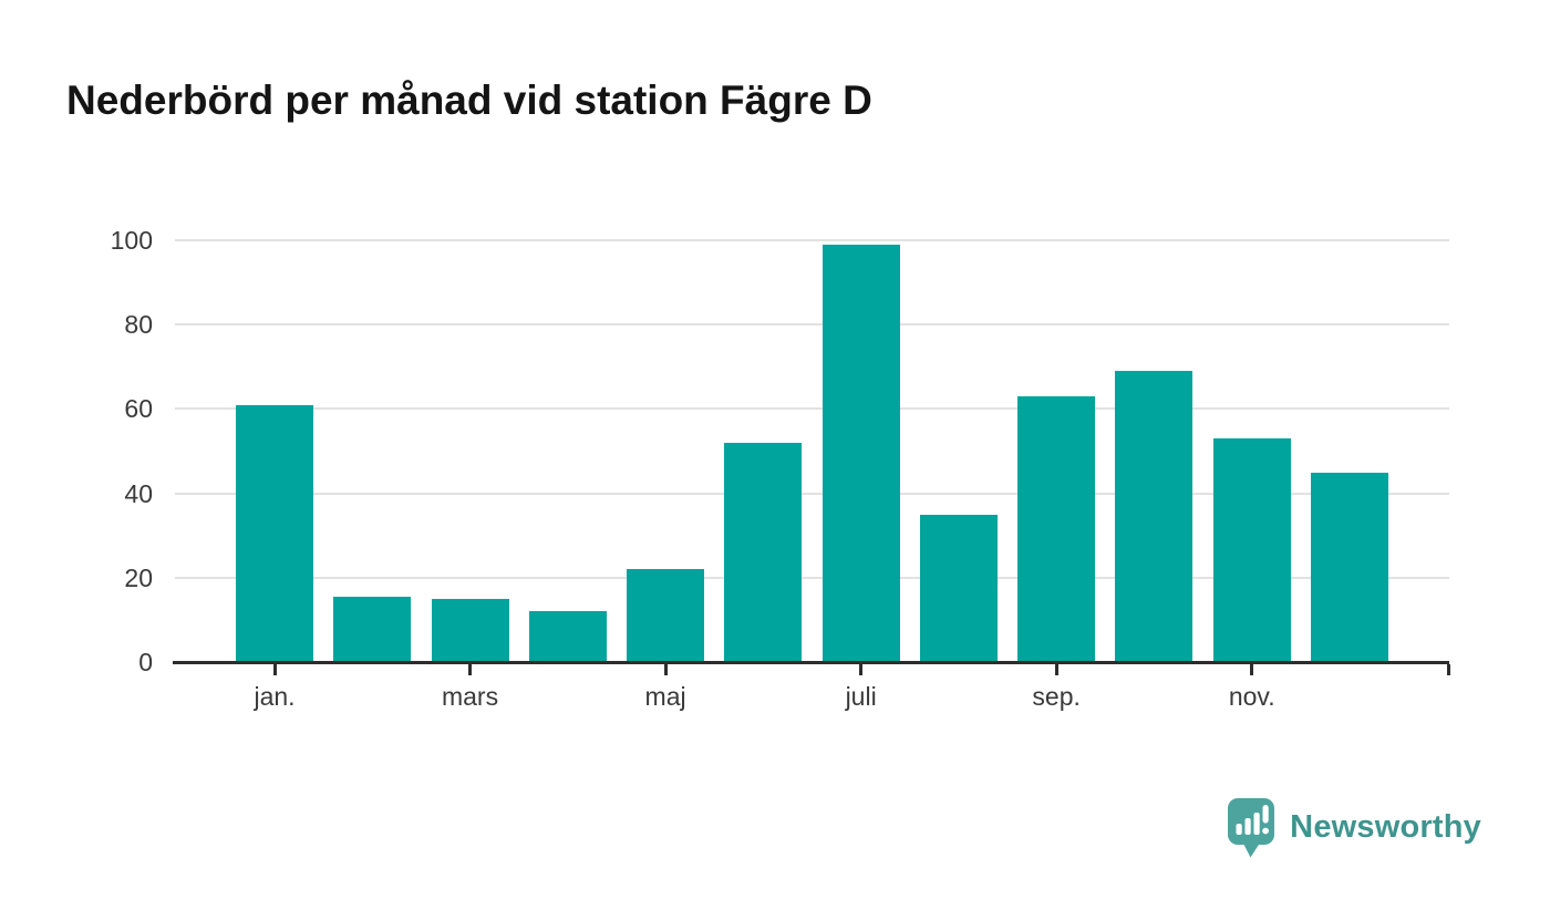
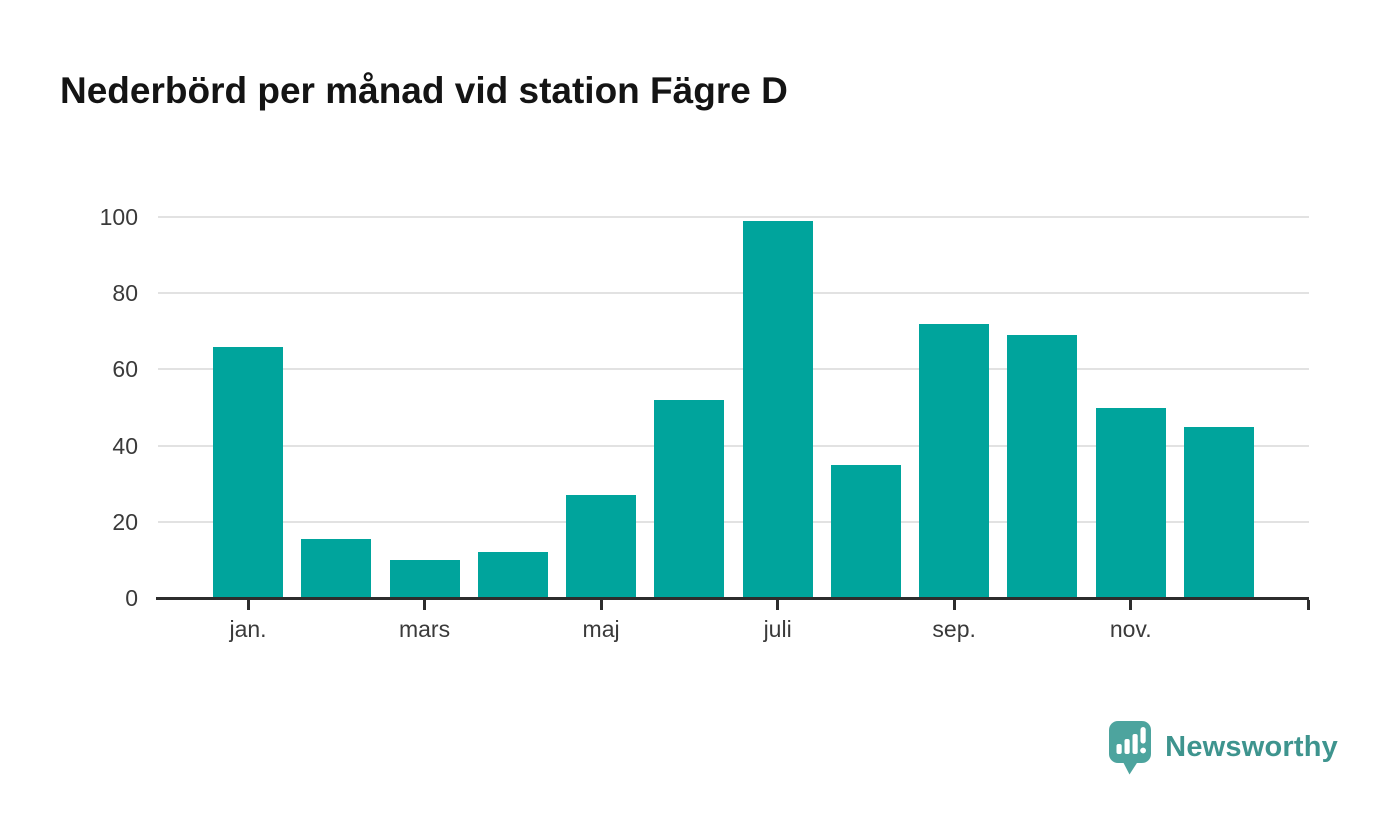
jan.: 61 -> 66
mars: 15 -> 10
maj: 22 -> 27
sep.: 63 -> 72
nov.: 53 -> 50
